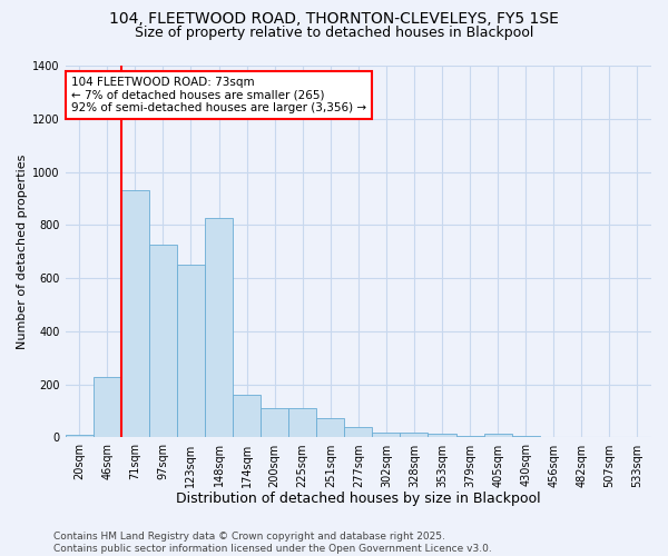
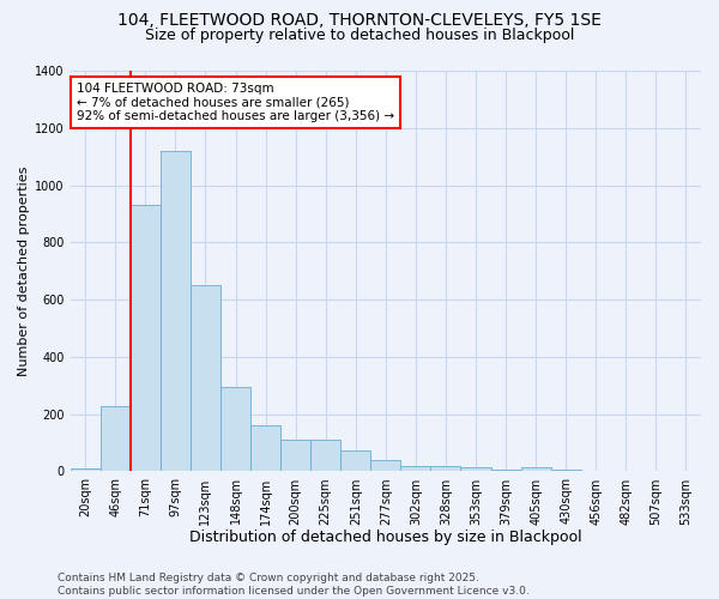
97sqm: 725 -> 1120
148sqm: 825 -> 295
